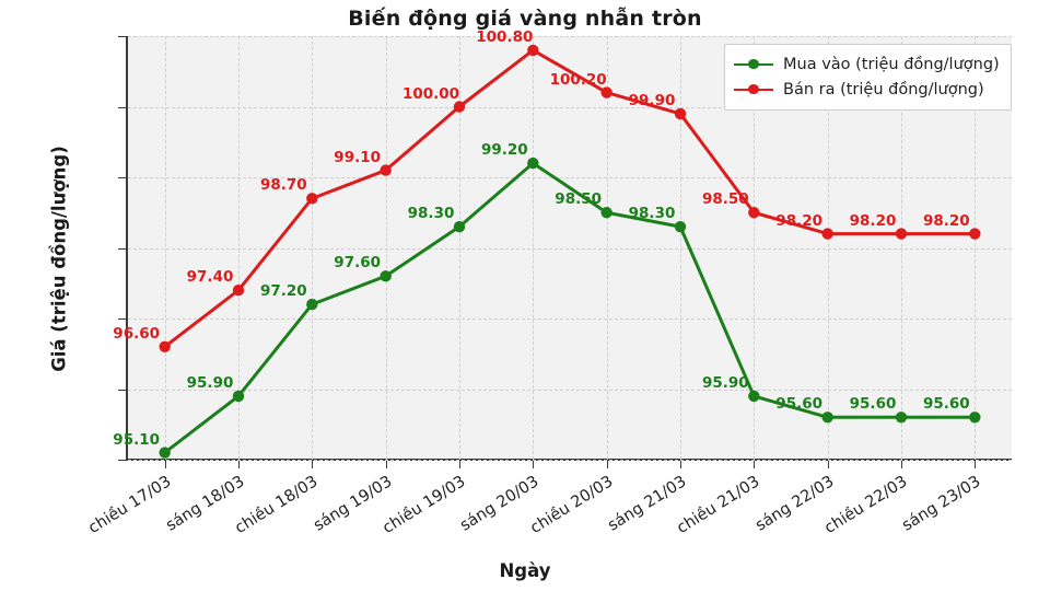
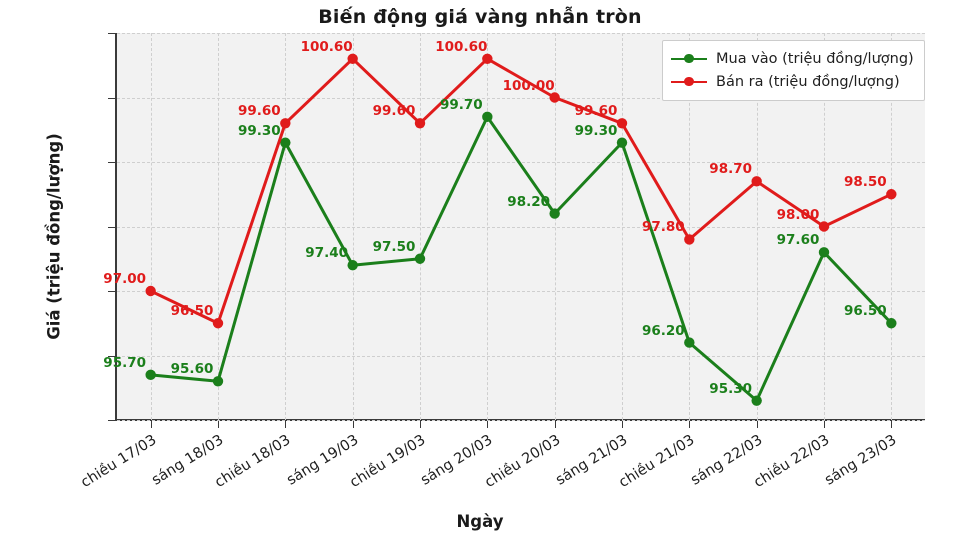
Mua vào (triệu đồng/lượng)/chiều 17/03: 95.10 -> 95.70
Bán ra (triệu đồng/lượng)/chiều 17/03: 96.60 -> 97.00
Mua vào (triệu đồng/lượng)/sáng 18/03: 95.90 -> 95.60
Bán ra (triệu đồng/lượng)/sáng 18/03: 97.40 -> 96.50
Mua vào (triệu đồng/lượng)/chiều 18/03: 97.20 -> 99.30
Bán ra (triệu đồng/lượng)/chiều 18/03: 98.70 -> 99.60
Mua vào (triệu đồng/lượng)/sáng 19/03: 97.60 -> 97.40
Bán ra (triệu đồng/lượng)/sáng 19/03: 99.10 -> 100.60
Mua vào (triệu đồng/lượng)/chiều 19/03: 98.30 -> 97.50
Bán ra (triệu đồng/lượng)/chiều 19/03: 100.00 -> 99.60
Mua vào (triệu đồng/lượng)/sáng 20/03: 99.20 -> 99.70
Bán ra (triệu đồng/lượng)/sáng 20/03: 100.80 -> 100.60
Mua vào (triệu đồng/lượng)/chiều 20/03: 98.50 -> 98.20
Bán ra (triệu đồng/lượng)/chiều 20/03: 100.20 -> 100.00
Mua vào (triệu đồng/lượng)/sáng 21/03: 98.30 -> 99.30
Bán ra (triệu đồng/lượng)/sáng 21/03: 99.90 -> 99.60
Mua vào (triệu đồng/lượng)/chiều 21/03: 95.90 -> 96.20
Bán ra (triệu đồng/lượng)/chiều 21/03: 98.50 -> 97.80
Mua vào (triệu đồng/lượng)/sáng 22/03: 95.60 -> 95.30
Bán ra (triệu đồng/lượng)/sáng 22/03: 98.20 -> 98.70
Mua vào (triệu đồng/lượng)/chiều 22/03: 95.60 -> 97.60
Bán ra (triệu đồng/lượng)/chiều 22/03: 98.20 -> 98.00
Mua vào (triệu đồng/lượng)/sáng 23/03: 95.60 -> 96.50
Bán ra (triệu đồng/lượng)/sáng 23/03: 98.20 -> 98.50
